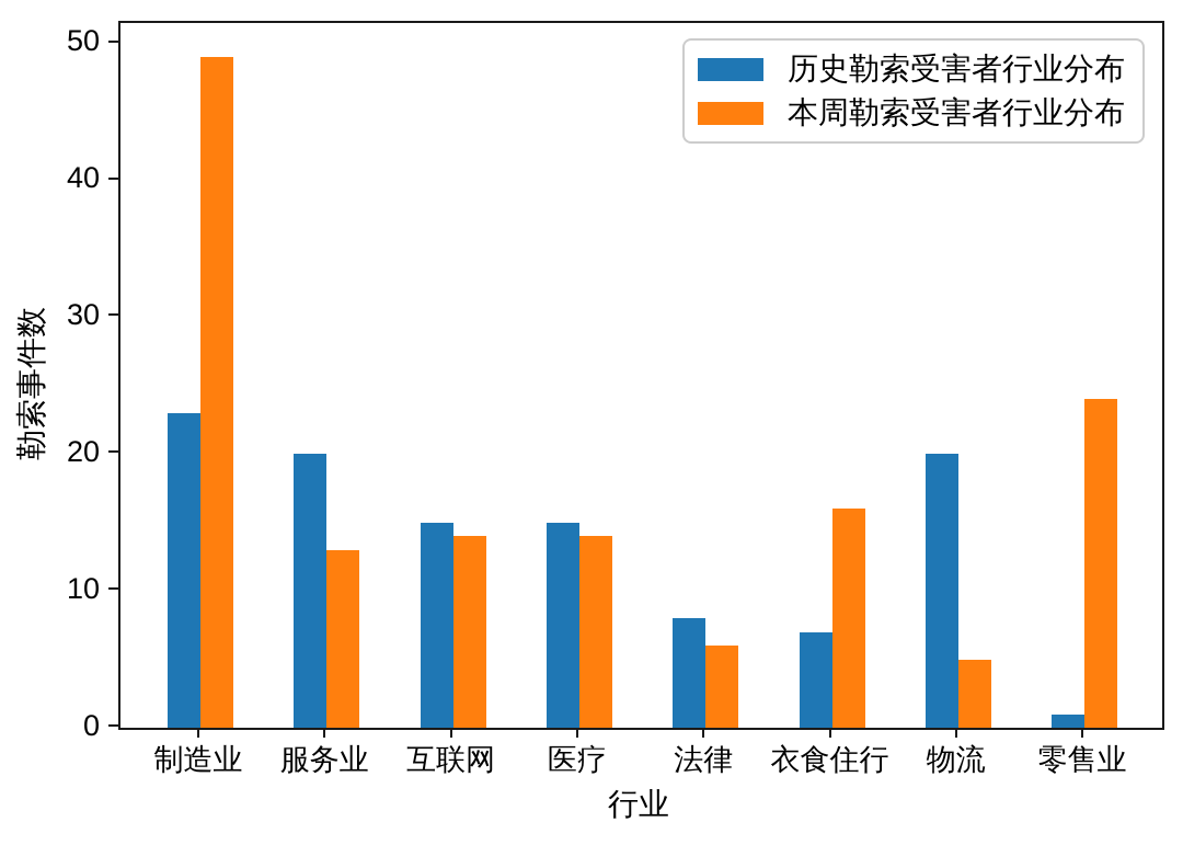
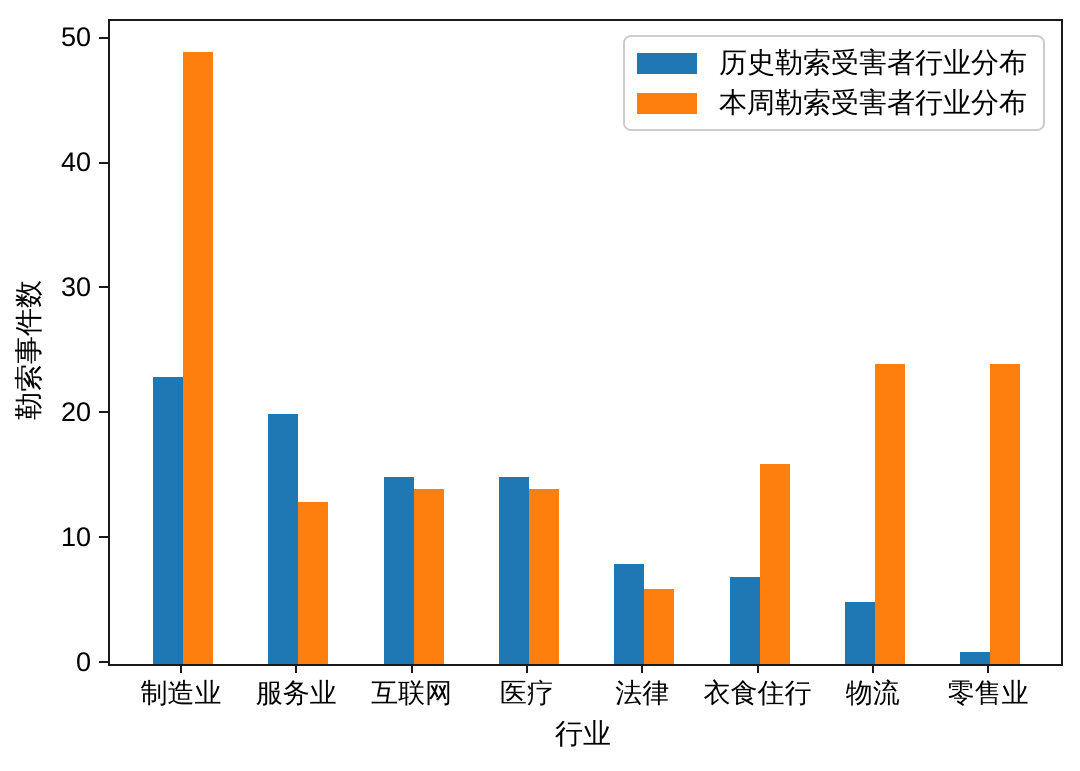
历史勒索受害者行业分布/物流: 20 -> 5
本周勒索受害者行业分布/物流: 5 -> 24
